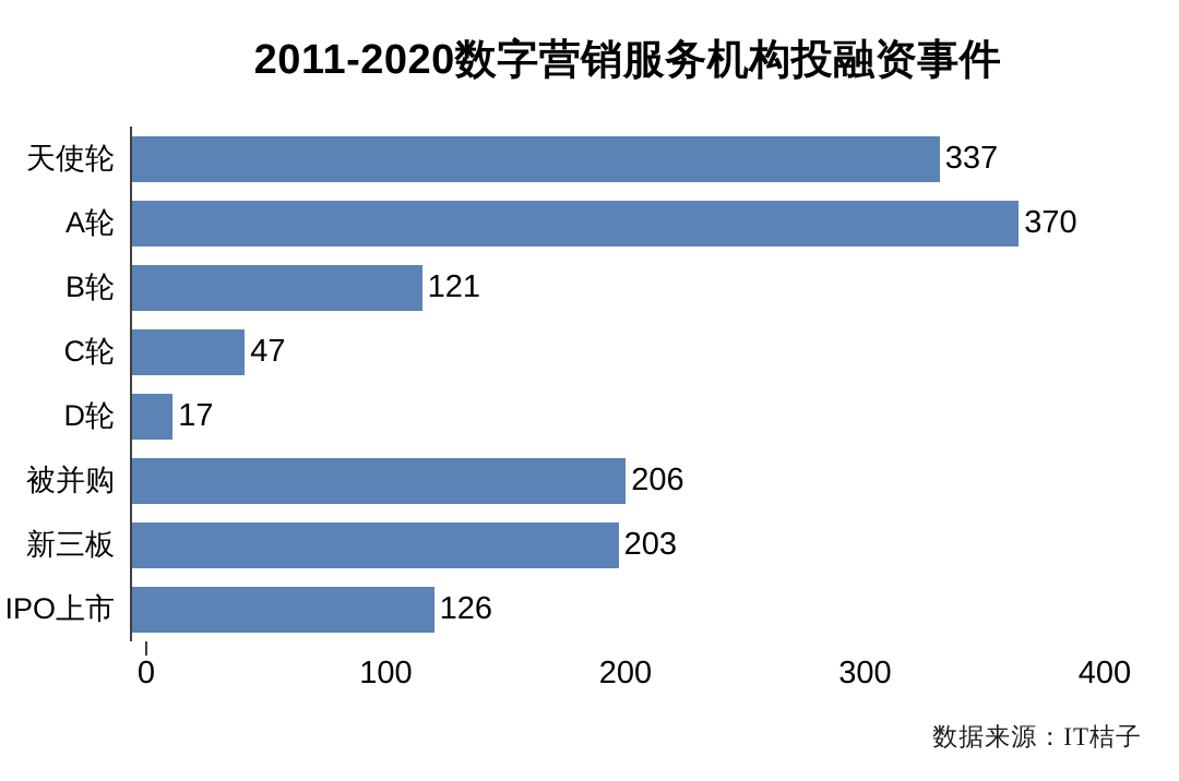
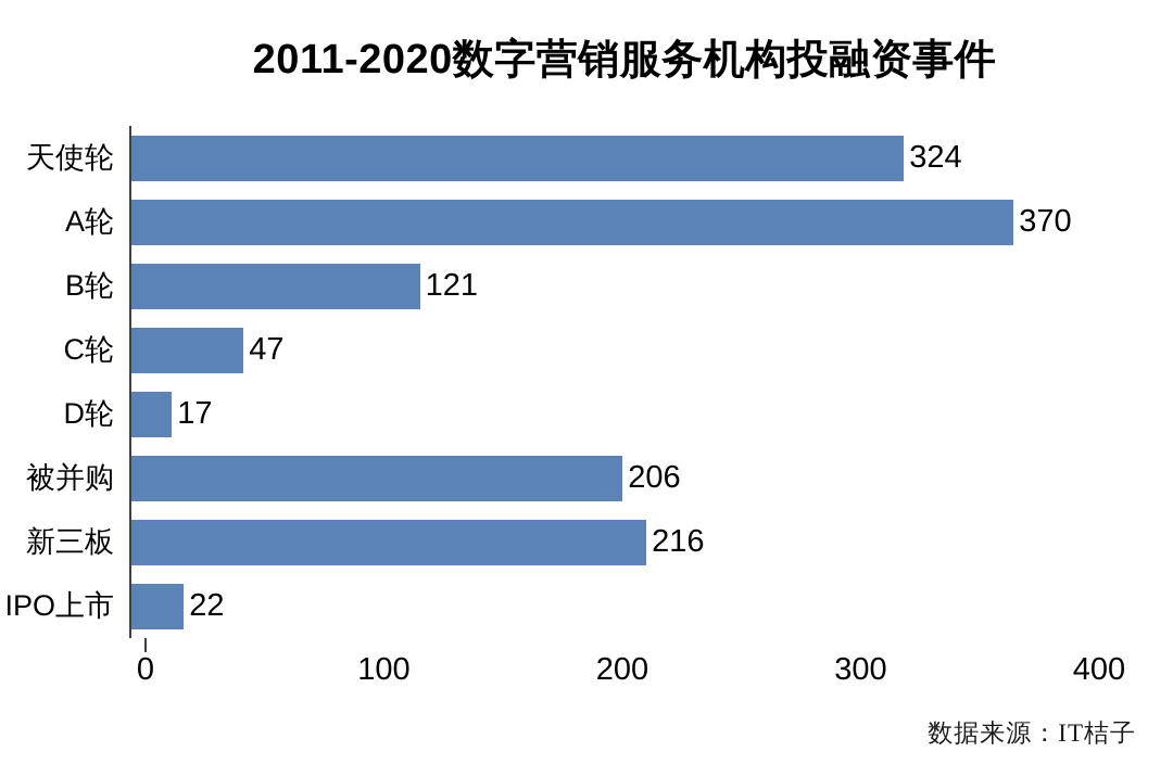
天使轮: 337 -> 324
新三板: 203 -> 216
IPO上市: 126 -> 22
